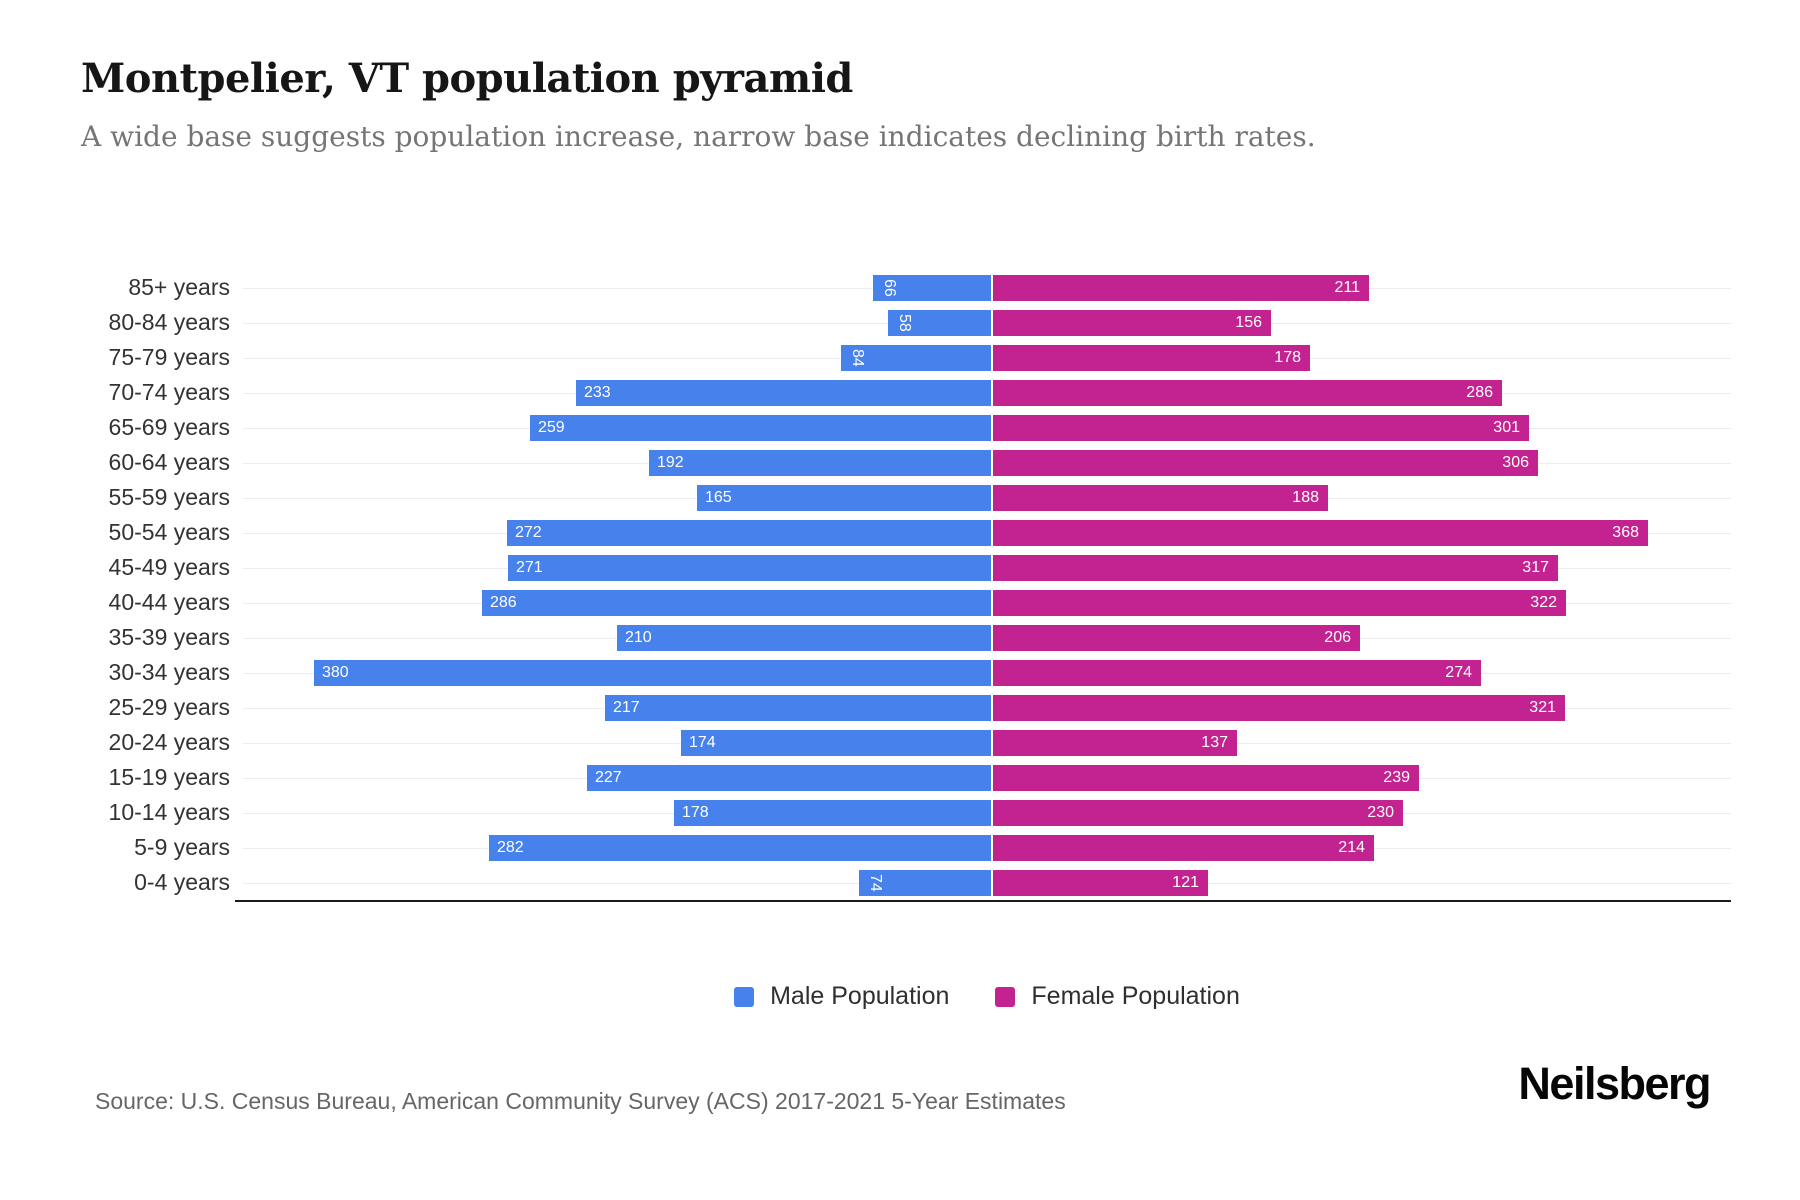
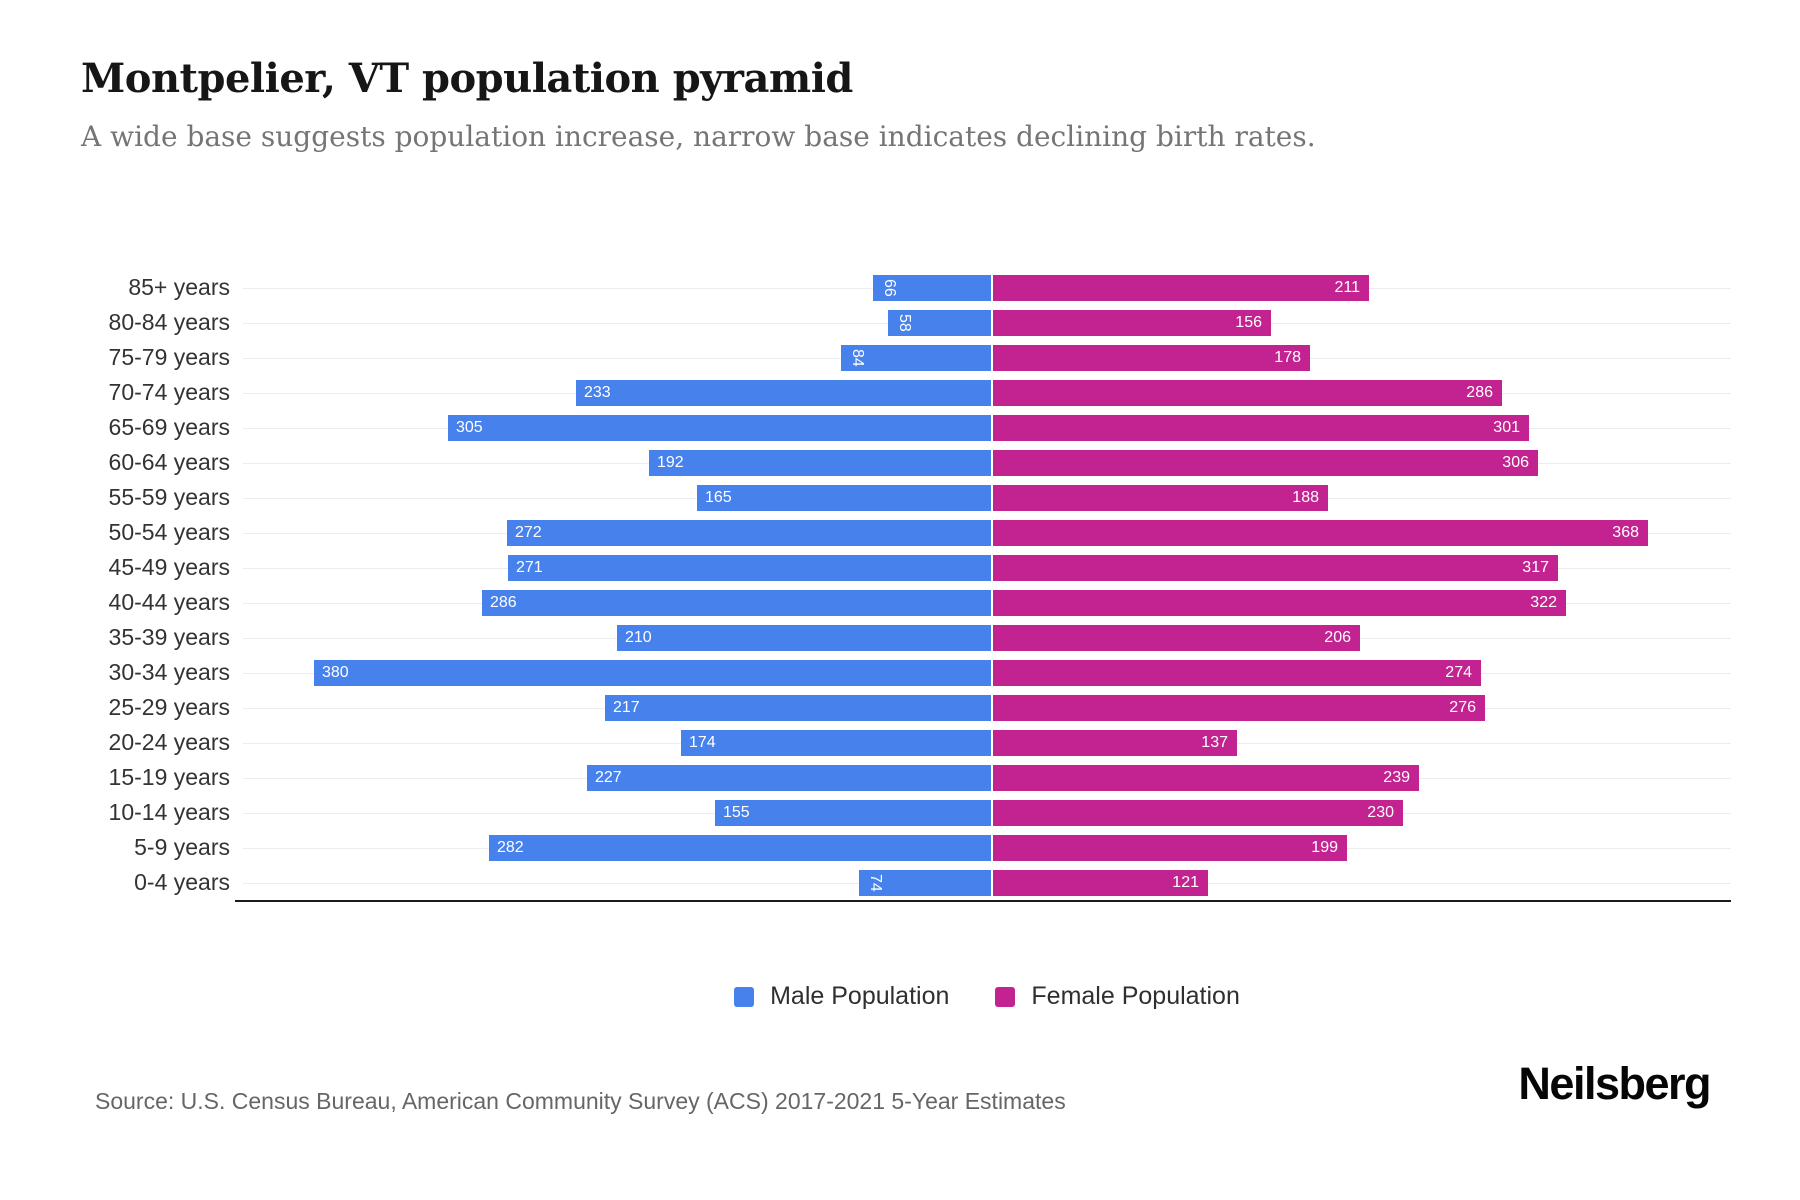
Male Population/65-69 years: 259 -> 305
Female Population/25-29 years: 321 -> 276
Male Population/10-14 years: 178 -> 155
Female Population/5-9 years: 214 -> 199
